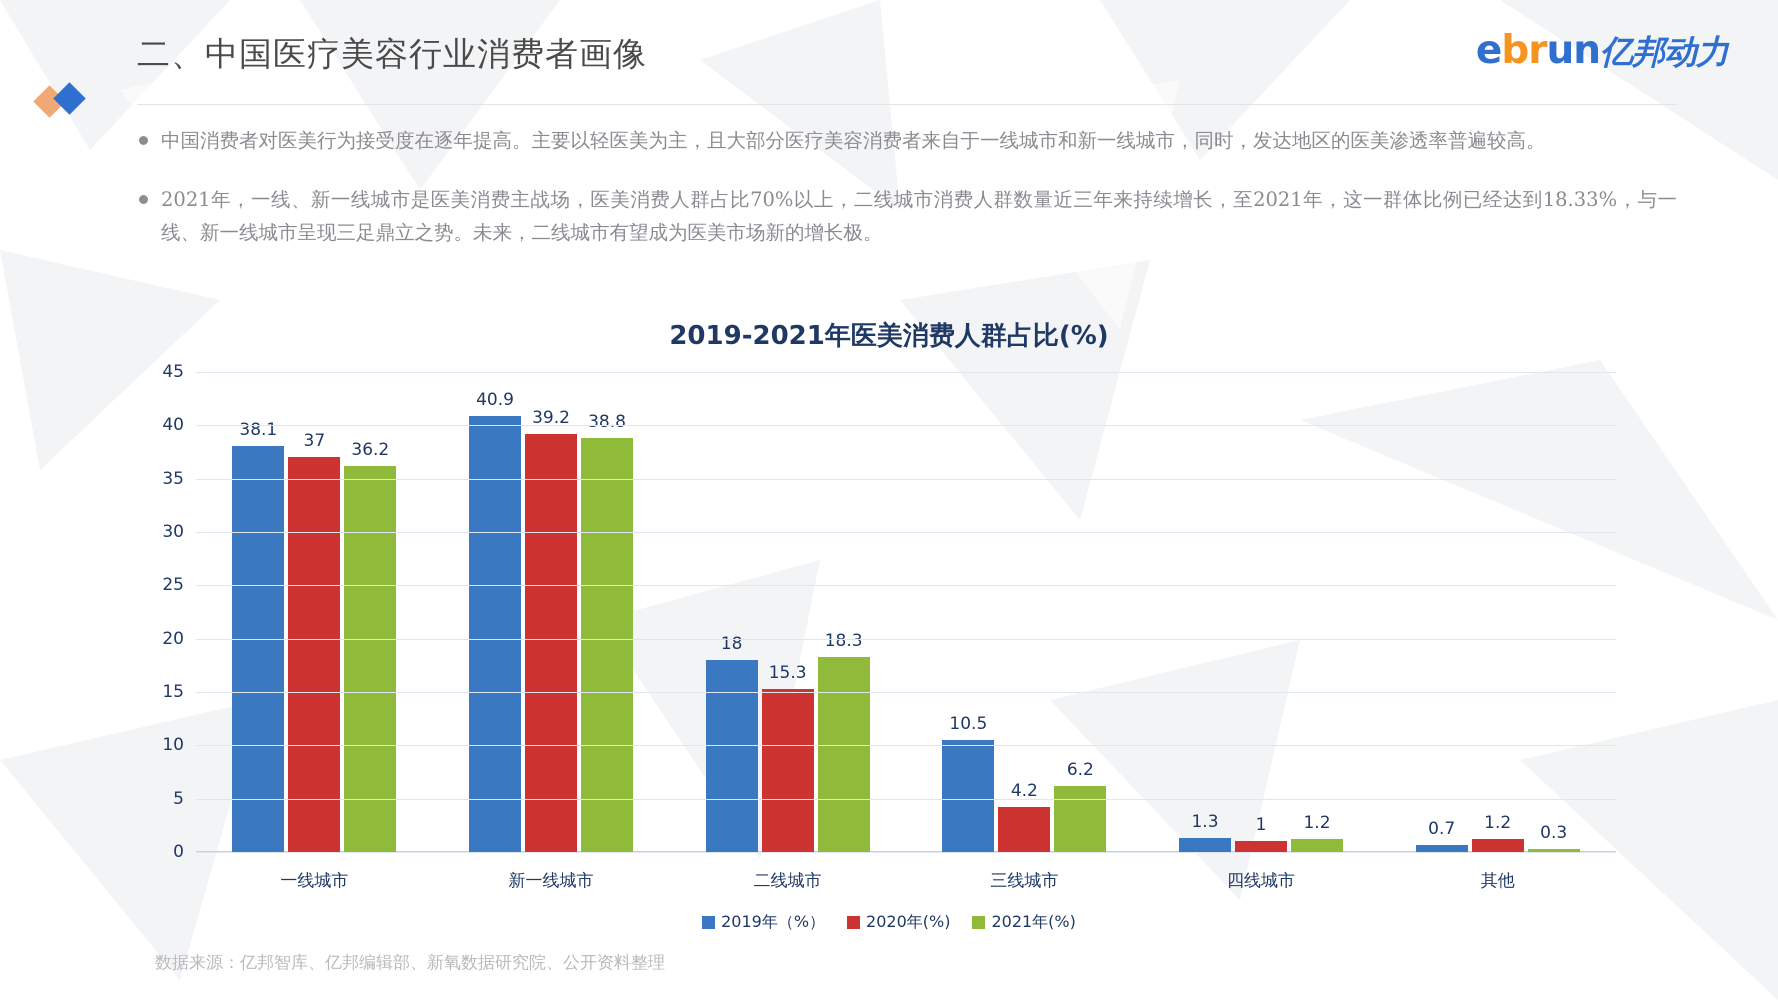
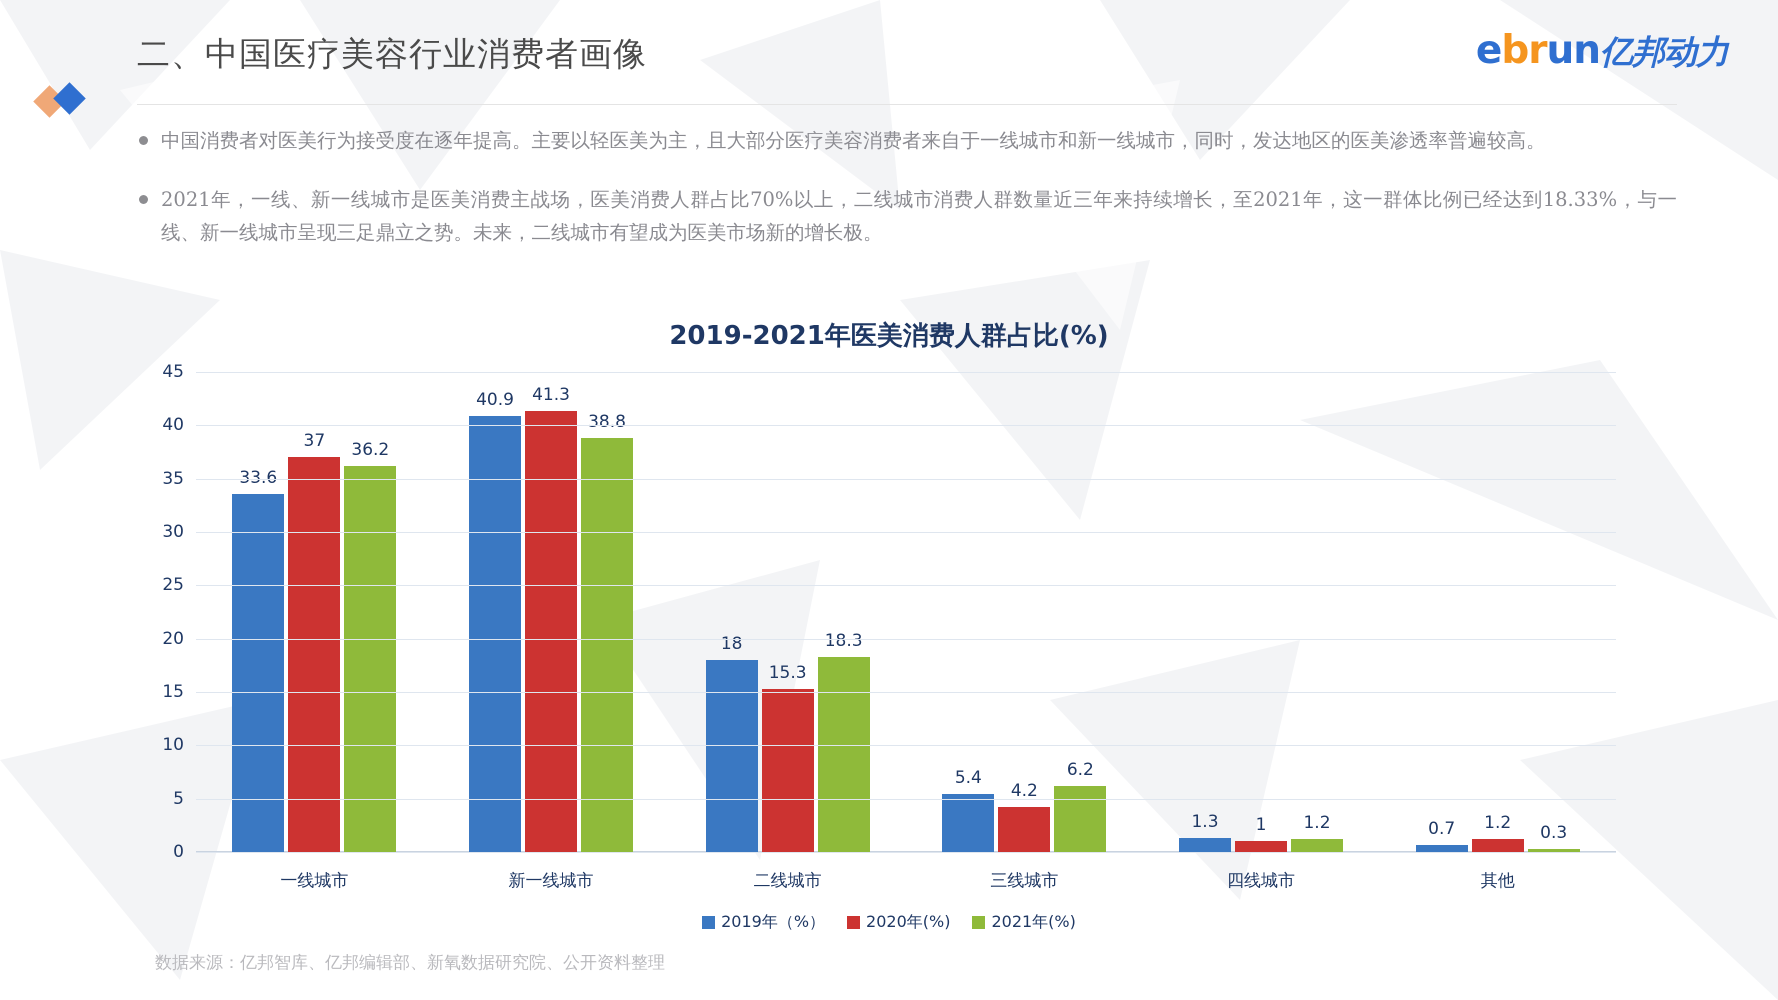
2019年（%）/一线城市: 38.1 -> 33.6
2020年(%)/新一线城市: 39.2 -> 41.3
2019年（%）/三线城市: 10.5 -> 5.4
